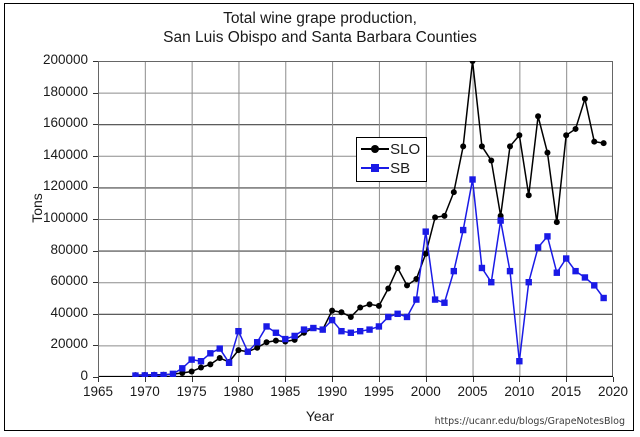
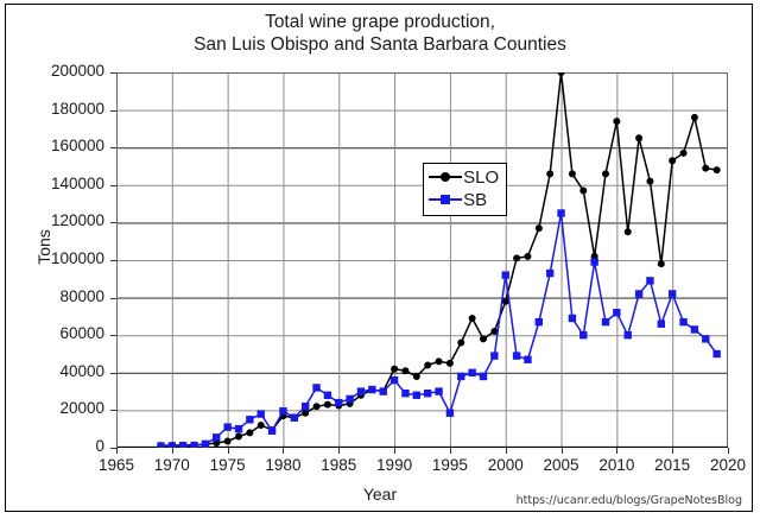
SB/1980: 29000 -> 20000
SB/1995: 32000 -> 18000
SLO/2010: 153000 -> 174000
SB/2010: 10000 -> 72000
SB/2015: 75000 -> 82000
